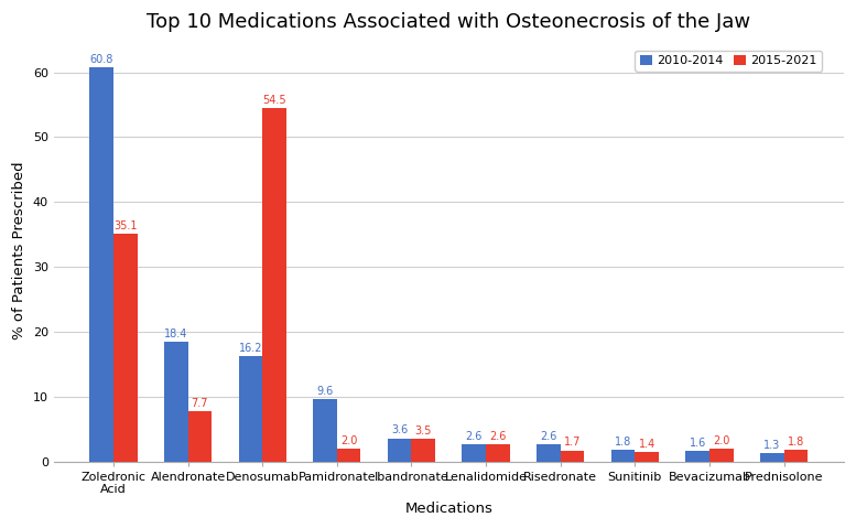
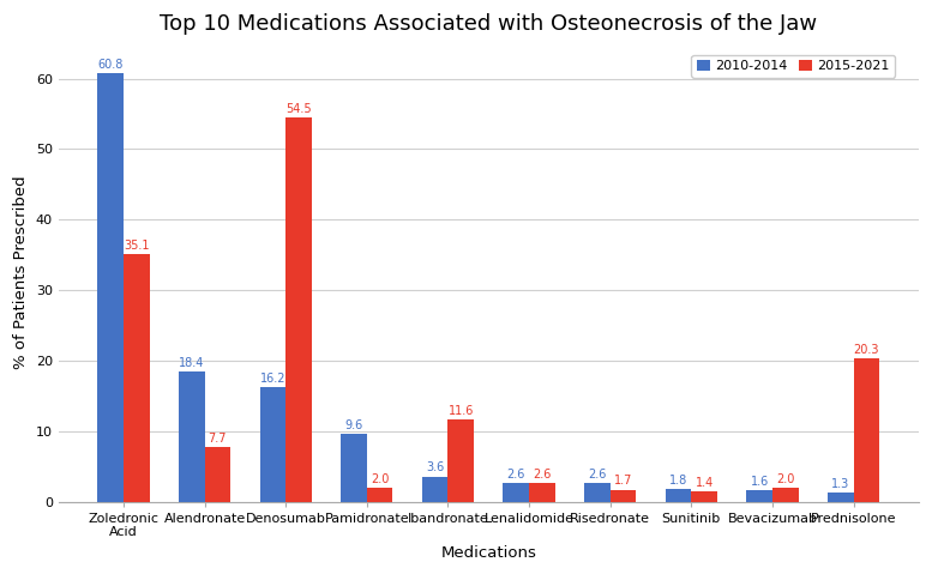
2015-2021/Ibandronate: 3.5 -> 11.6
2015-2021/Prednisolone: 1.8 -> 20.3
